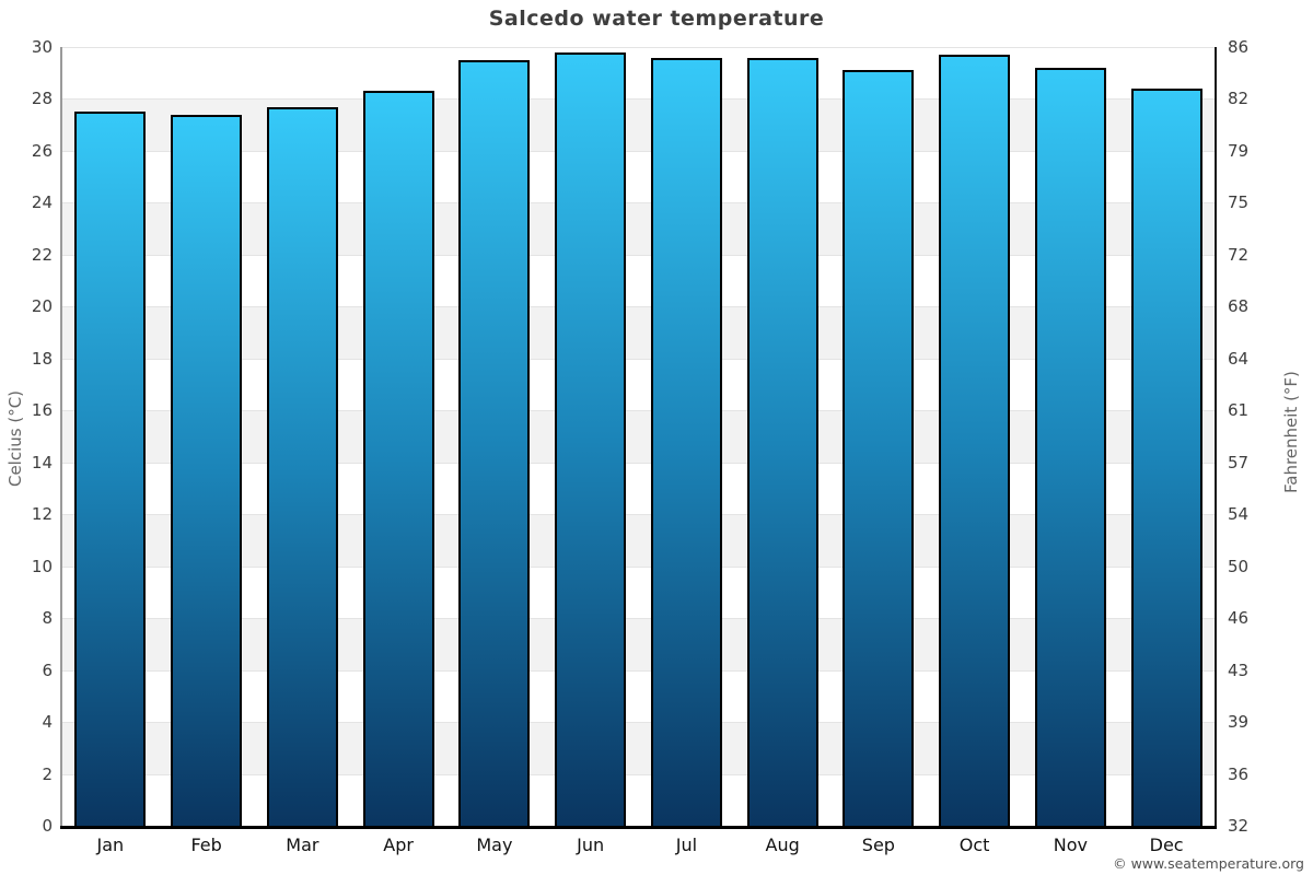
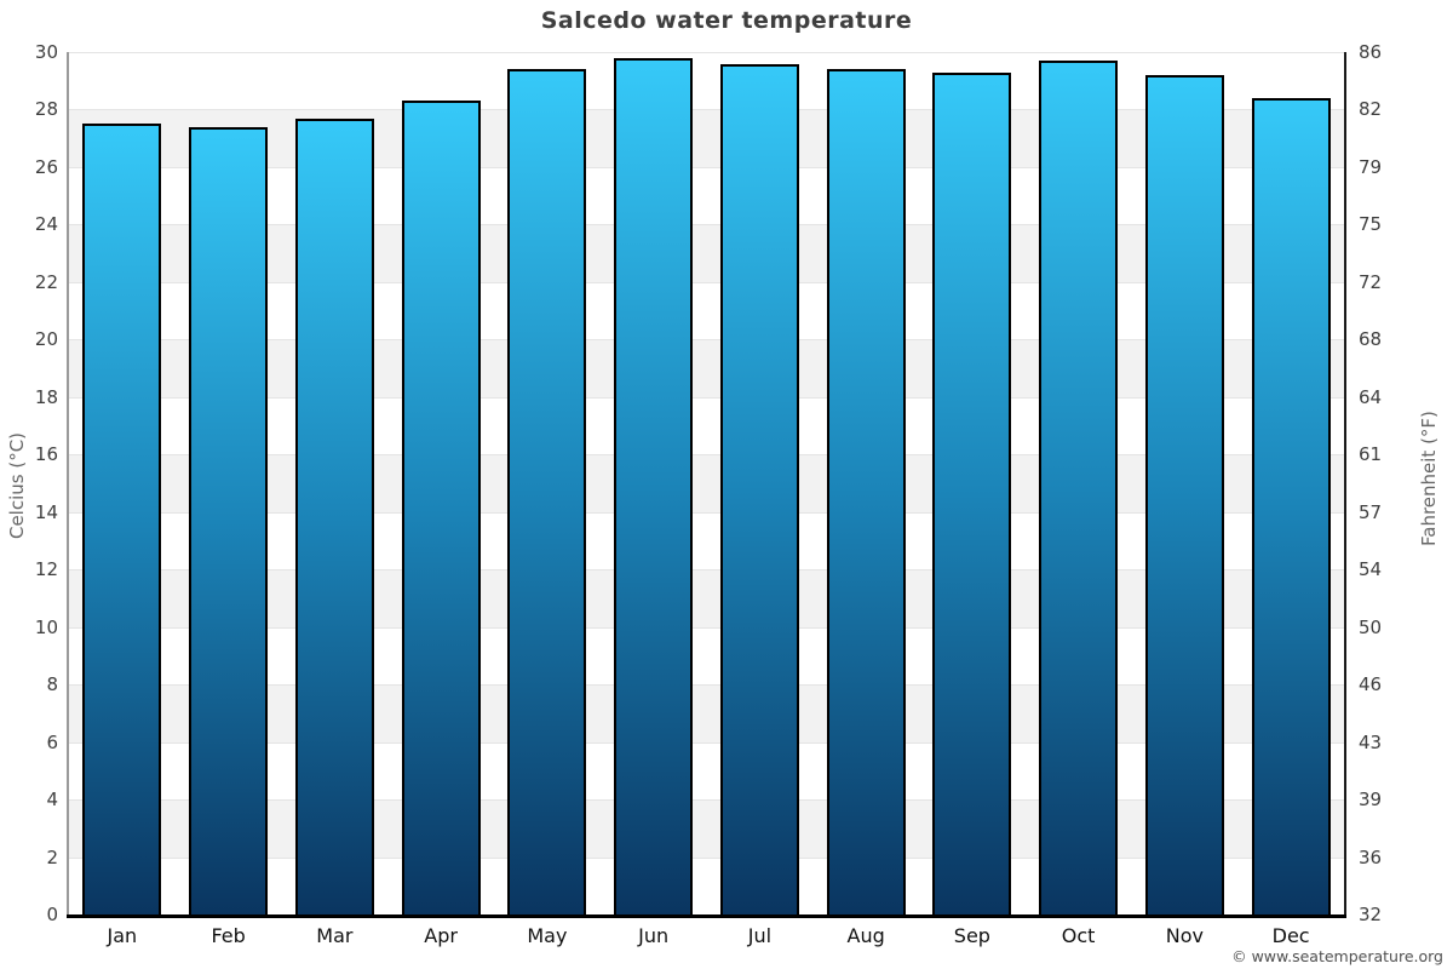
May: 29.5 -> 29.4
Aug: 29.6 -> 29.4
Sep: 29.1 -> 29.3
